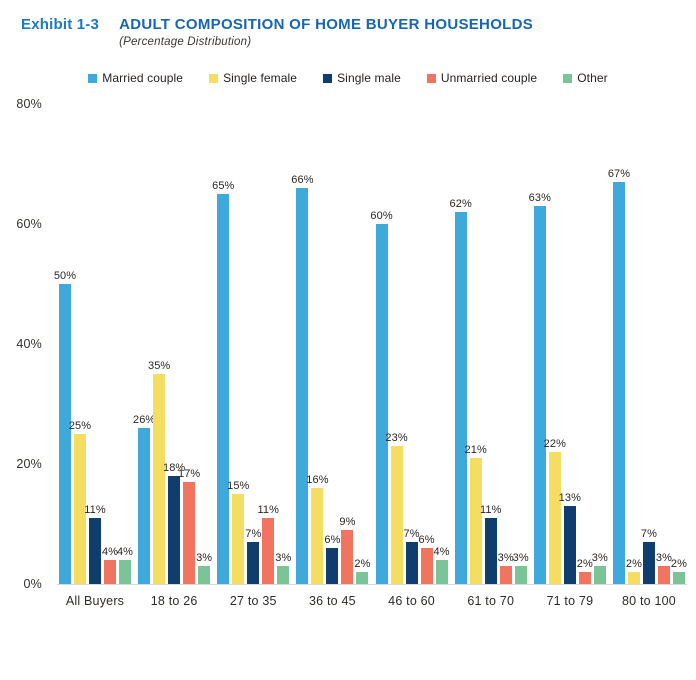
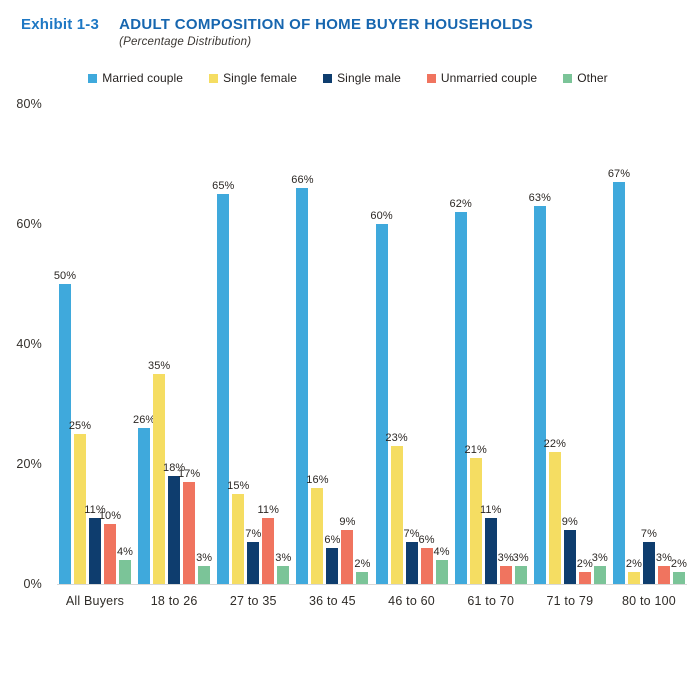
Unmarried couple/All Buyers: 4% -> 10%
Single male/71 to 79: 13% -> 9%
